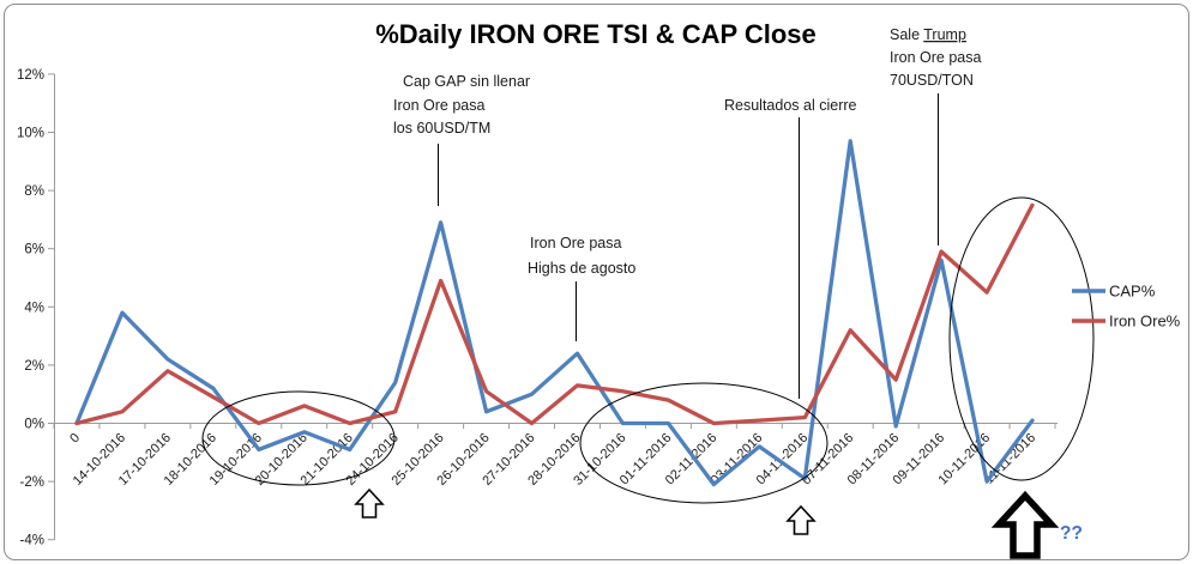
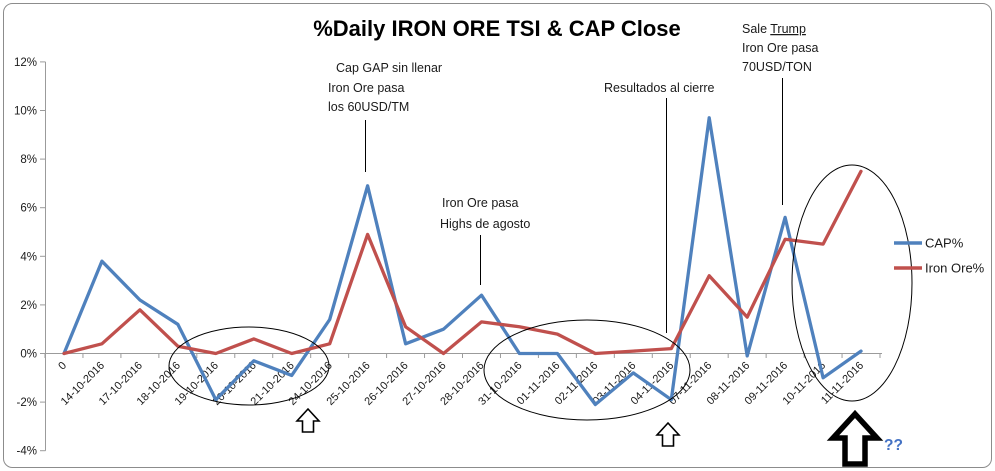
Iron Ore%/18-10-2016: 0.9% -> 0.3%
CAP%/19-10-2016: -0.9% -> -1.9%
Iron Ore%/09-11-2016: 5.9% -> 4.7%
CAP%/10-11-2016: -2.0% -> -1.0%
